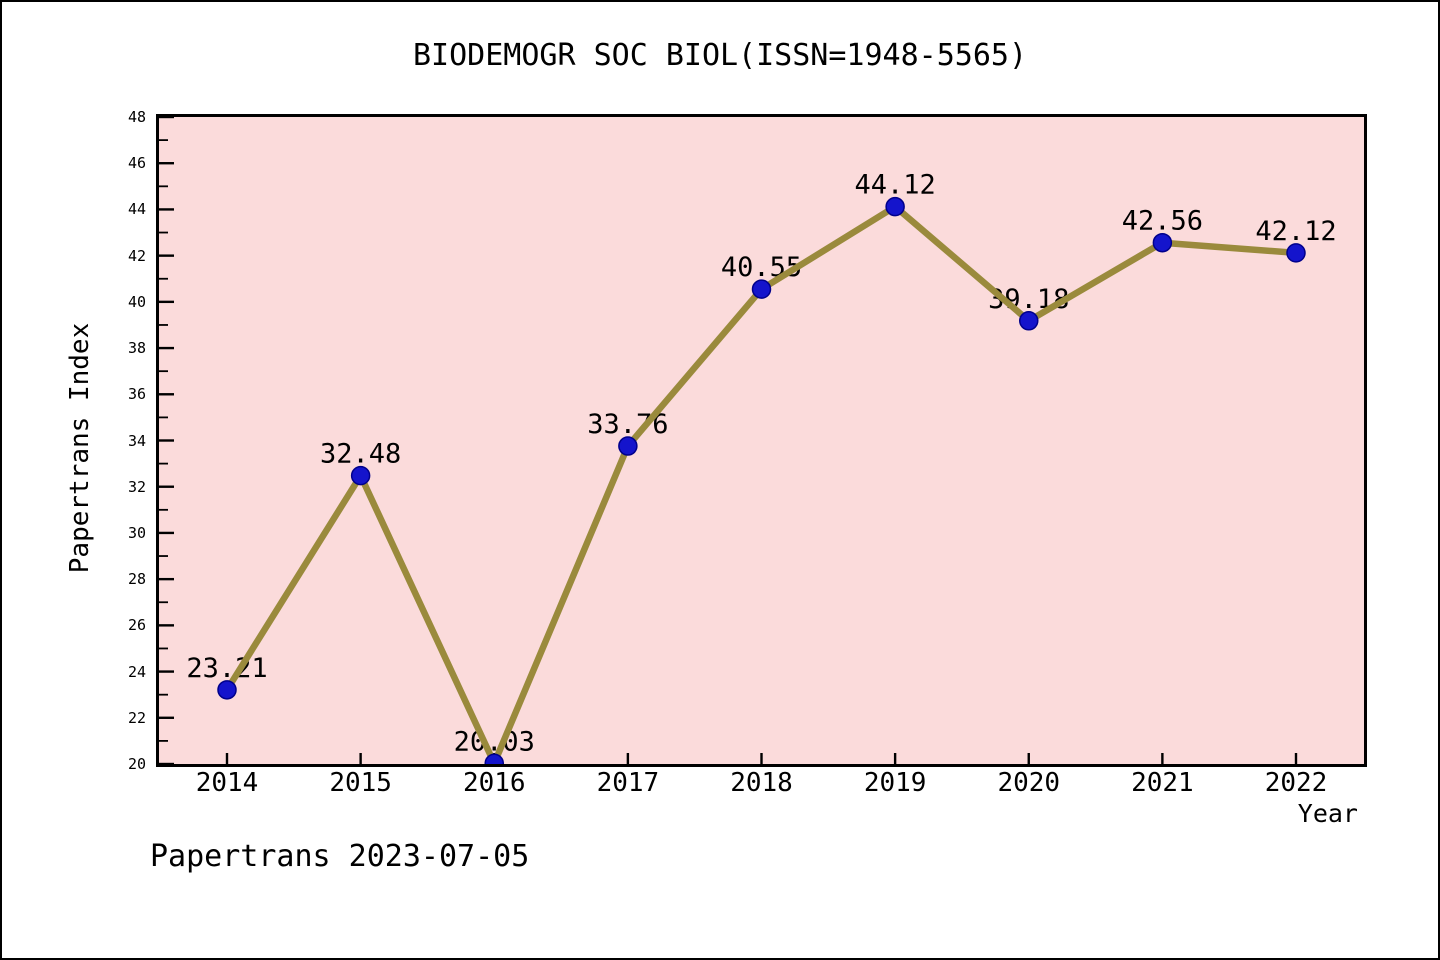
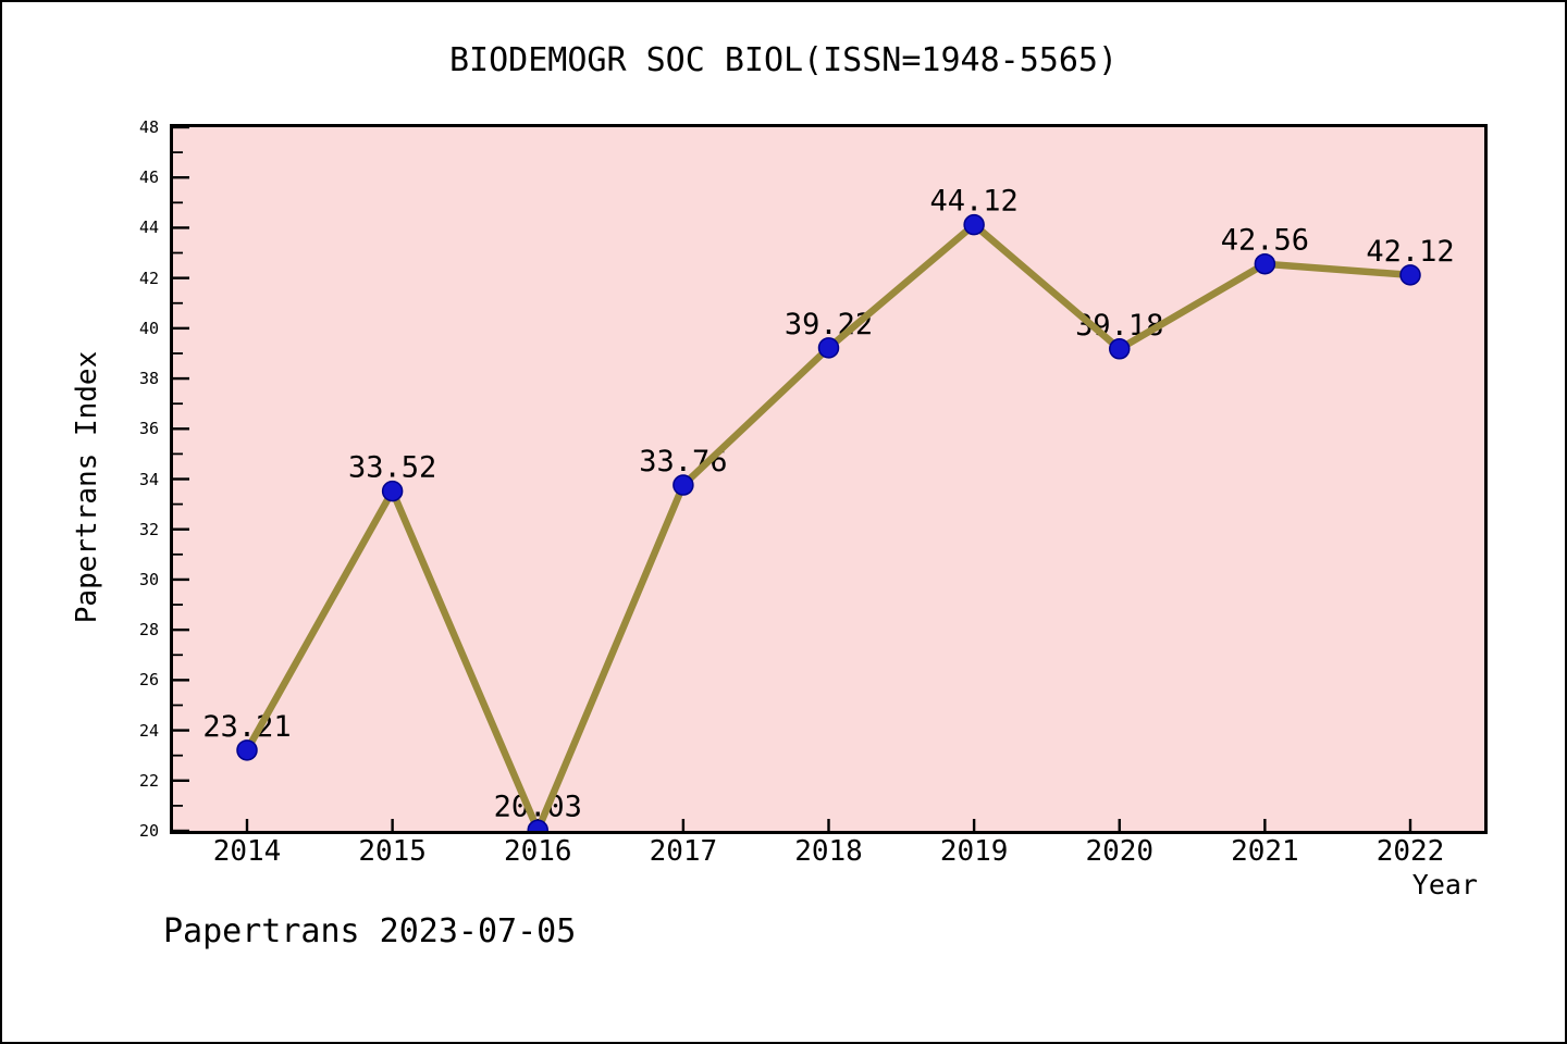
2015: 32.48 -> 33.52
2018: 40.55 -> 39.22
